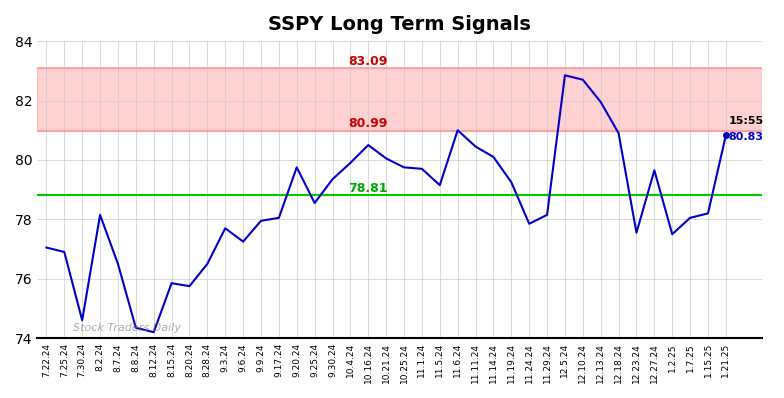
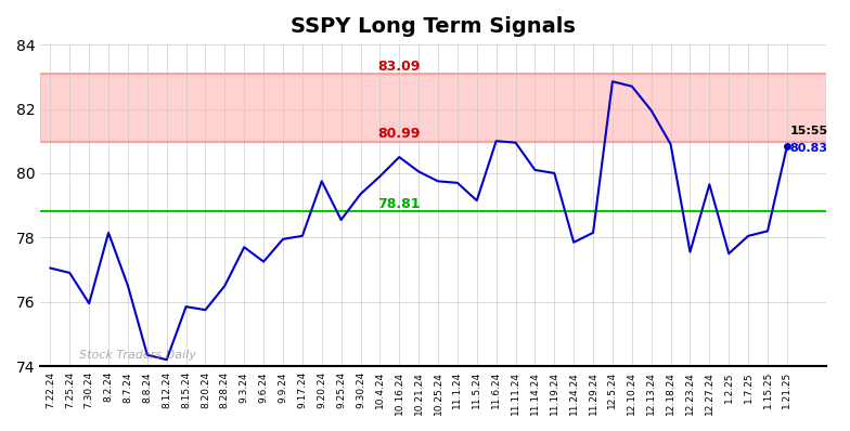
7.30.24: 74.60 -> 75.95
11.11.24: 80.45 -> 80.95
11.19.24: 79.25 -> 80.00
